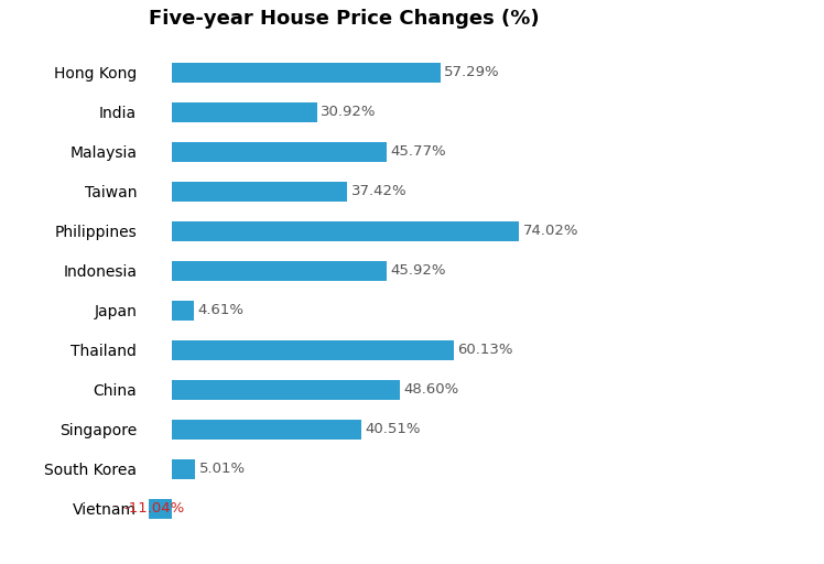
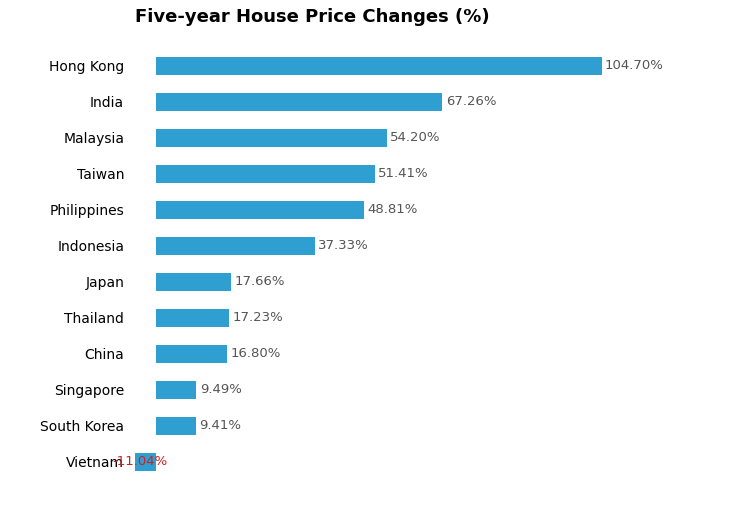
Hong Kong: 57.29% -> 104.70%
India: 30.92% -> 67.26%
Malaysia: 45.77% -> 54.20%
Taiwan: 37.42% -> 51.41%
Philippines: 74.02% -> 48.81%
Indonesia: 45.92% -> 37.33%
Japan: 4.61% -> 17.66%
Thailand: 60.13% -> 17.23%
China: 48.60% -> 16.80%
Singapore: 40.51% -> 9.49%
South Korea: 5.01% -> 9.41%
